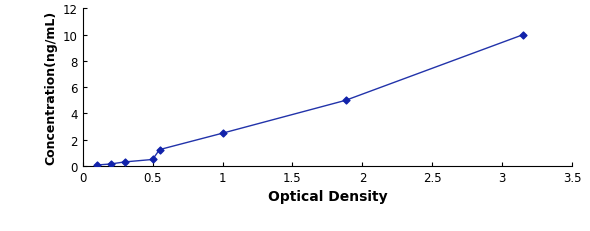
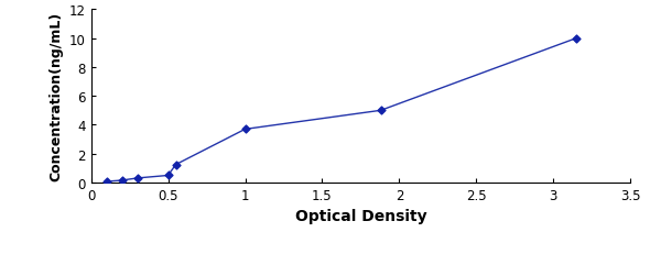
1: 2.5 -> 3.7
